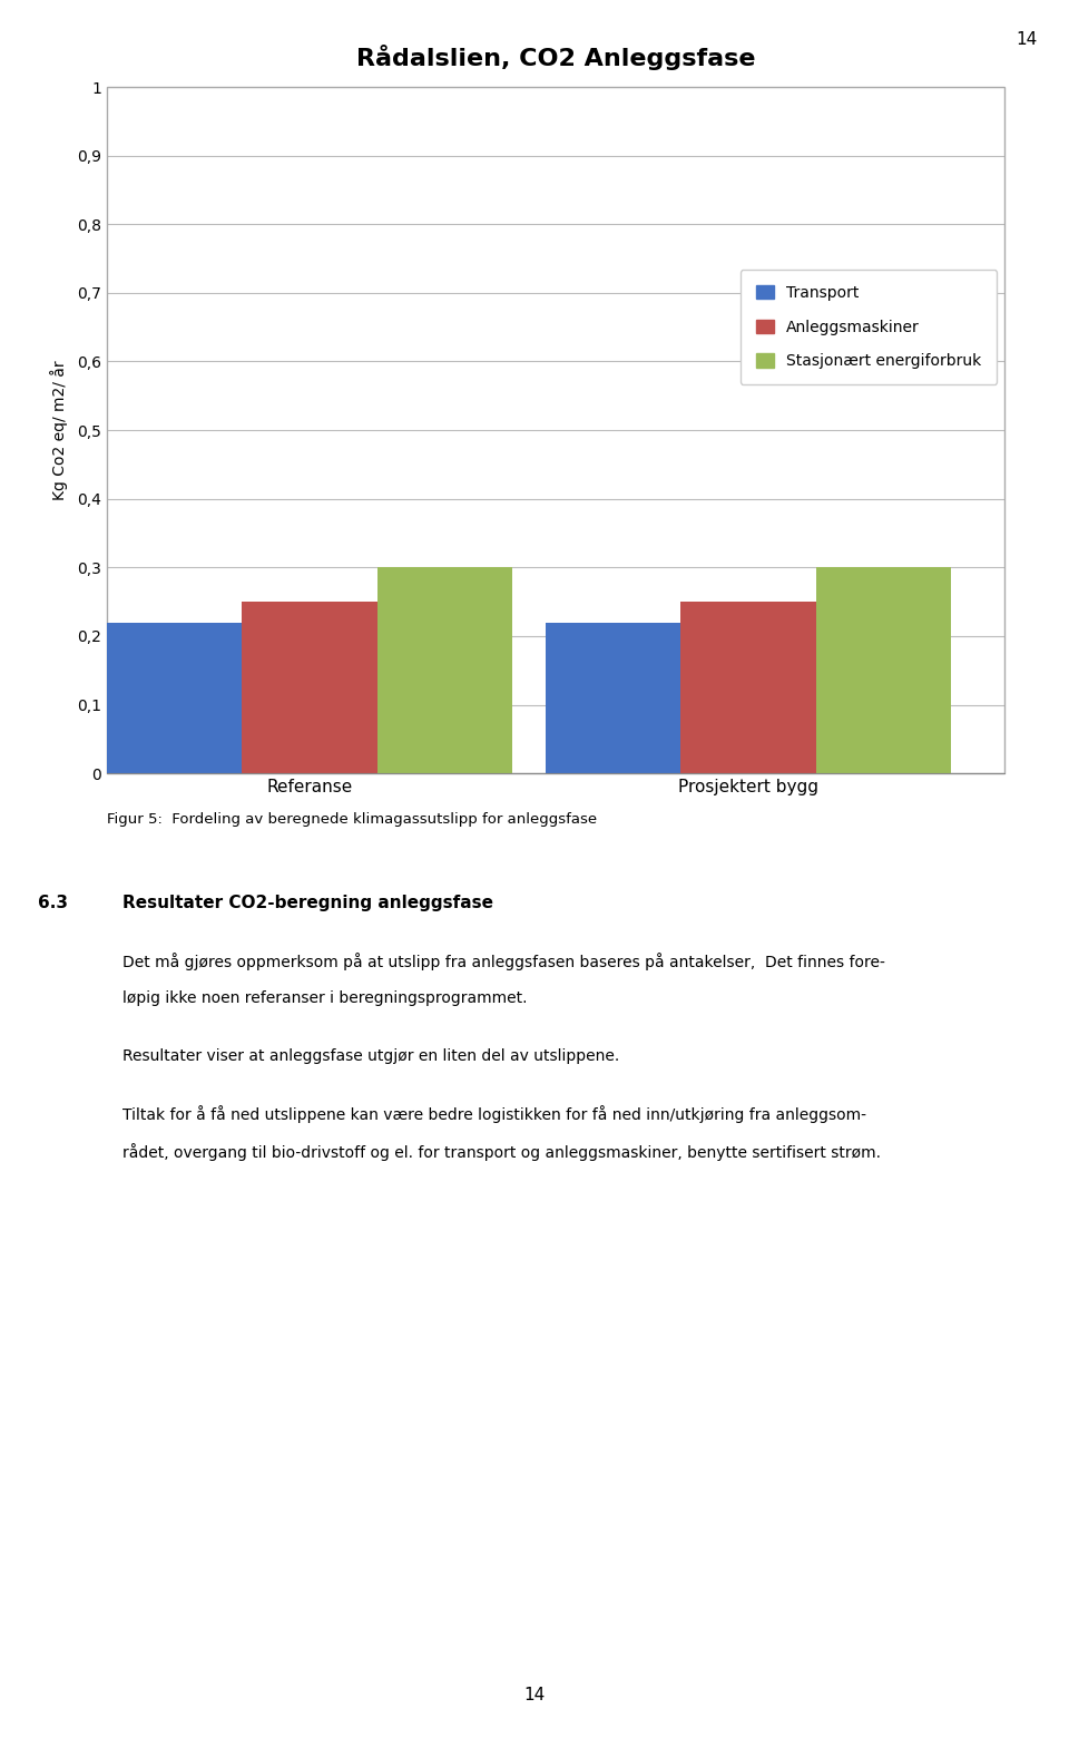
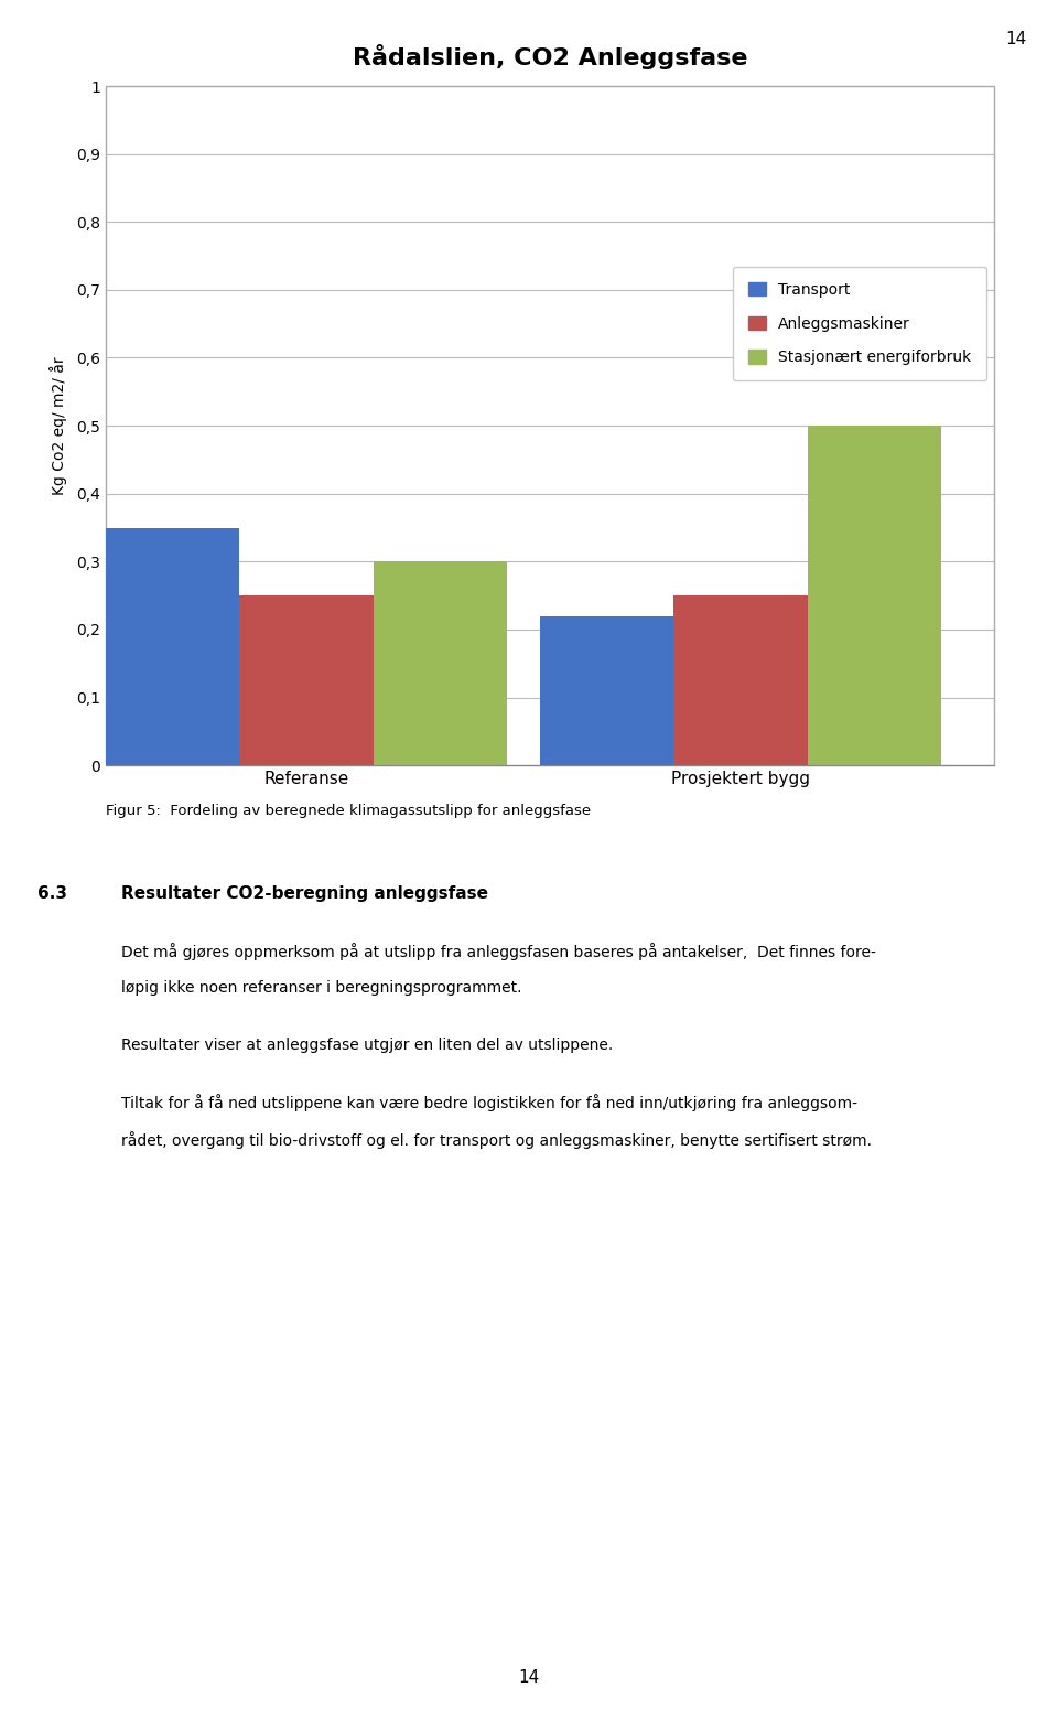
Transport/Referanse: 0,22 -> 0,35
Stasjonært energiforbruk/Prosjektert bygg: 0,3 -> 0,5
